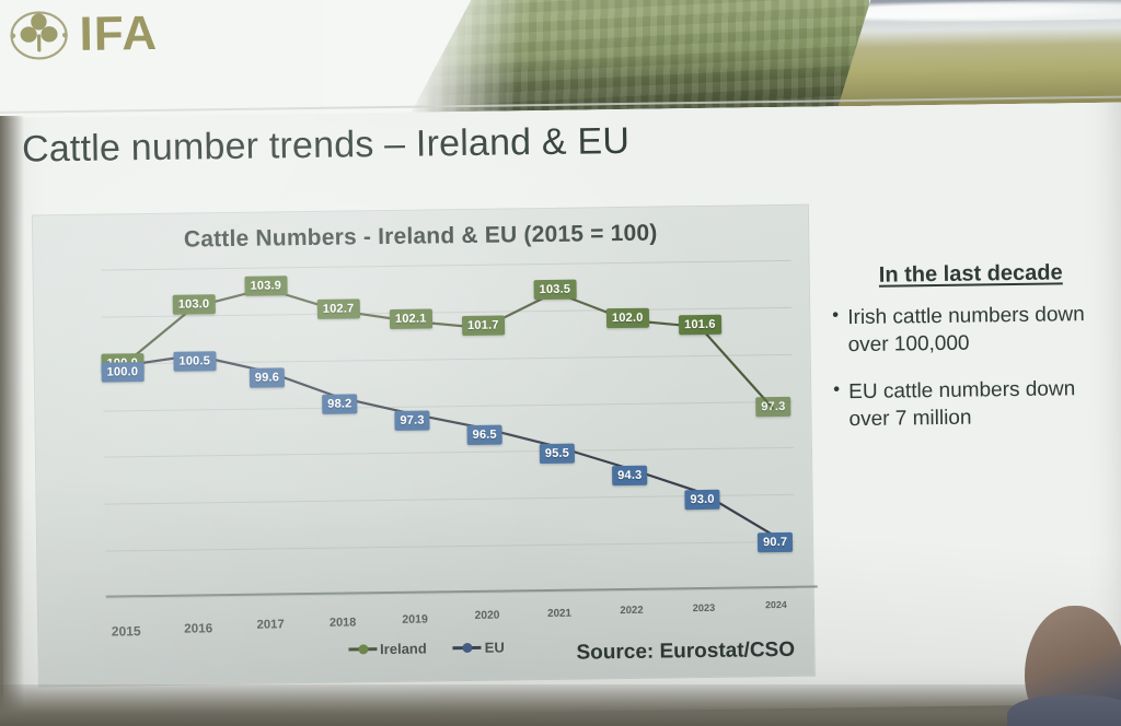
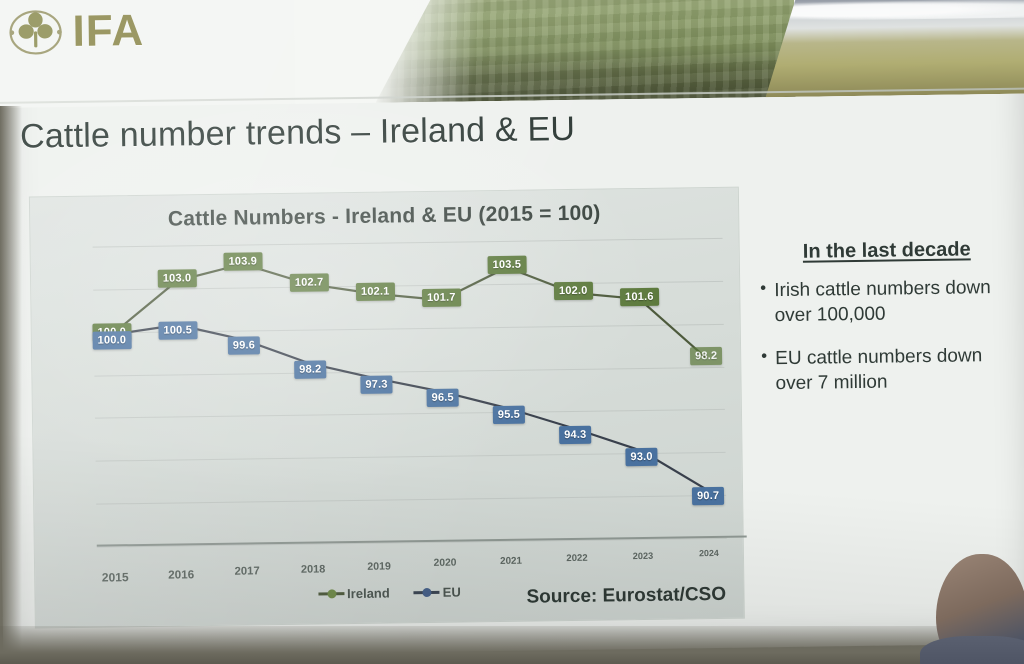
Ireland/2024: 97.3 -> 98.2
